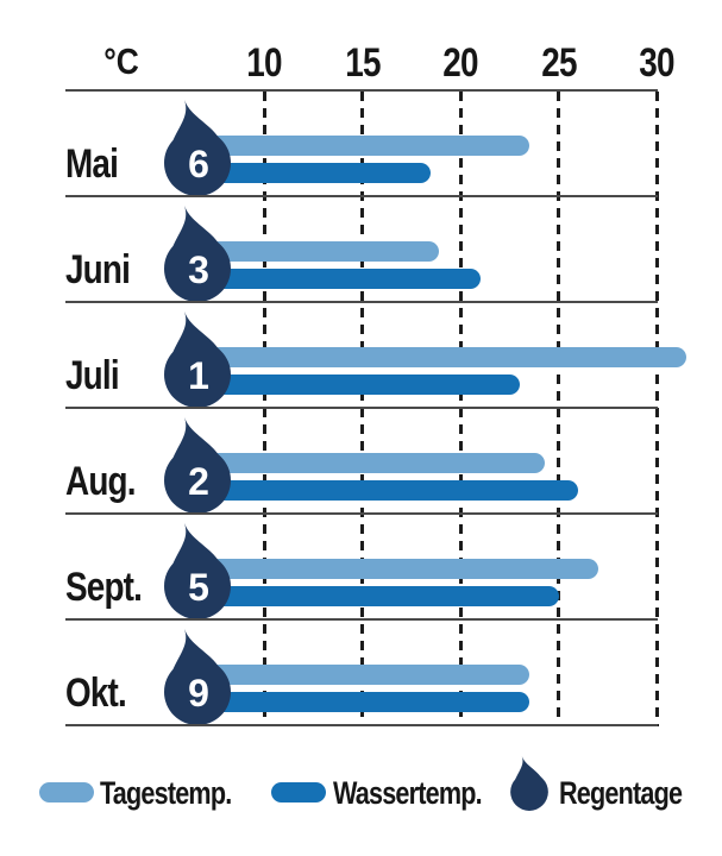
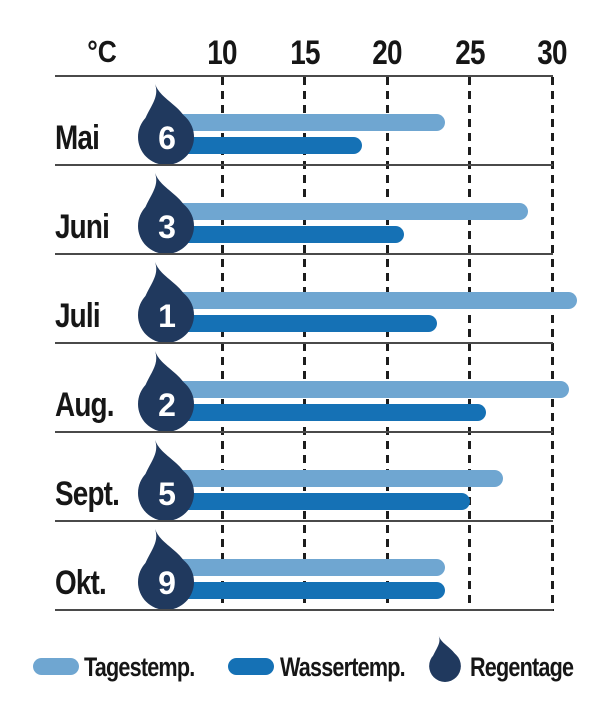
Tagestemp./Juni: 18.9 -> 28.5
Tagestemp./Aug.: 24.3 -> 31.0
